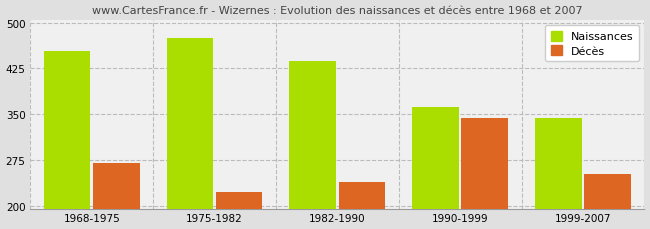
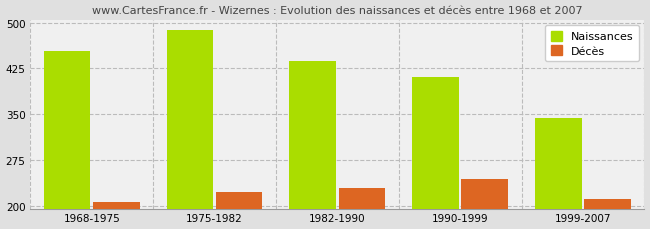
Décès/1968-1975: 270 -> 206
Naissances/1975-1982: 474 -> 488
Décès/1982-1990: 238 -> 228
Naissances/1990-1999: 362 -> 410
Décès/1990-1999: 344 -> 243
Décès/1999-2007: 252 -> 210
